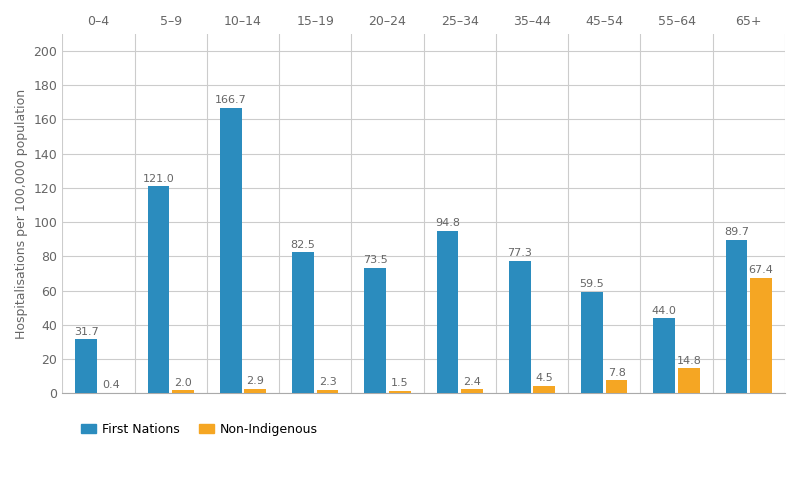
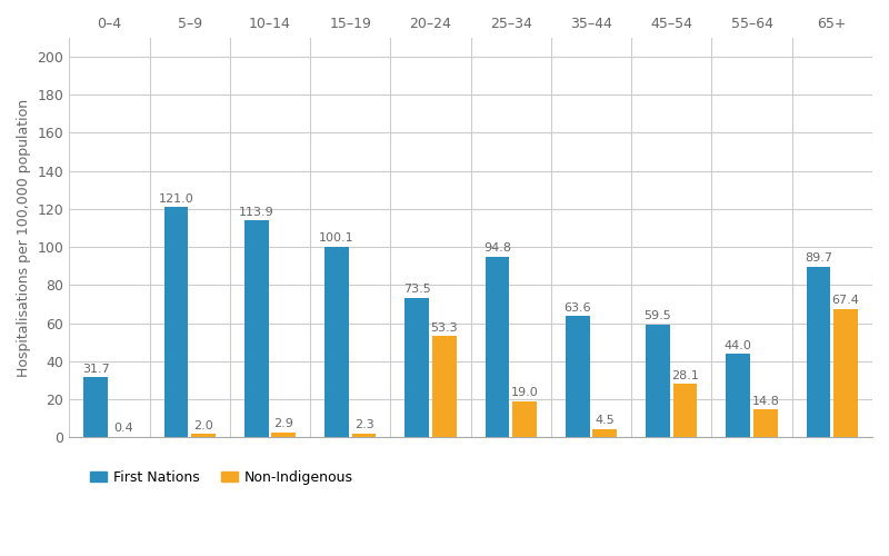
First Nations/10–14: 166.7 -> 113.9
First Nations/15–19: 82.5 -> 100.1
Non-Indigenous/20–24: 1.5 -> 53.3
Non-Indigenous/25–34: 2.4 -> 19.0
First Nations/35–44: 77.3 -> 63.6
Non-Indigenous/45–54: 7.8 -> 28.1
